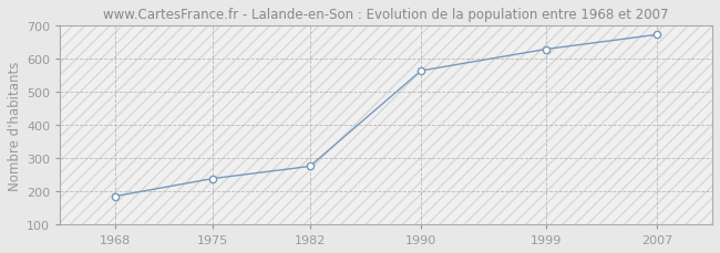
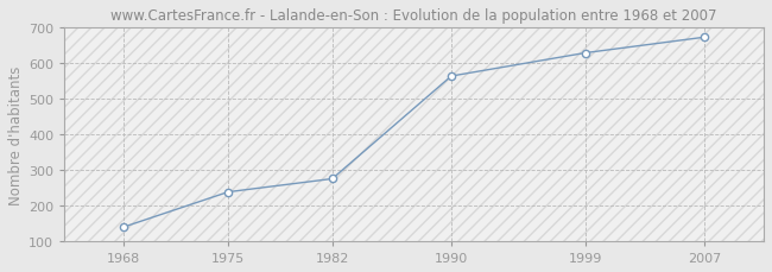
1968: 185 -> 140
